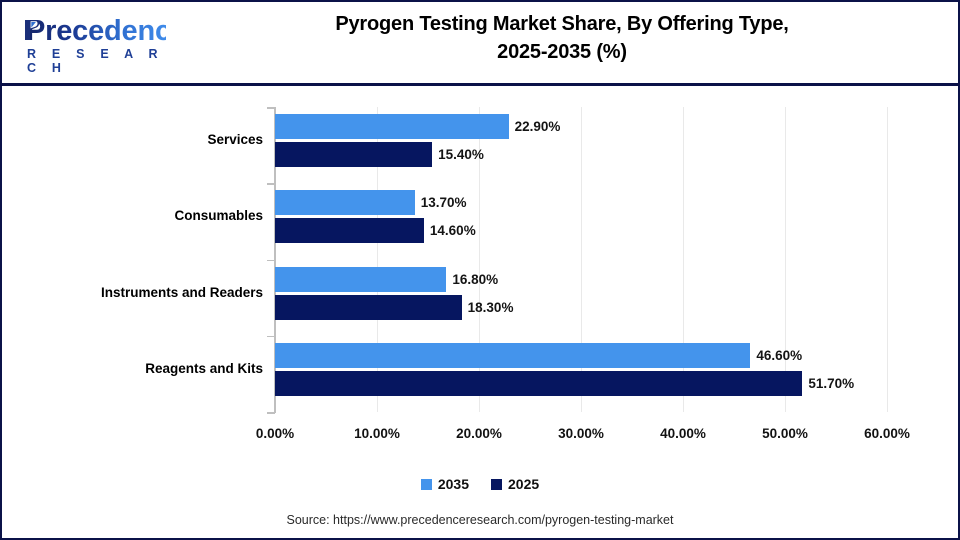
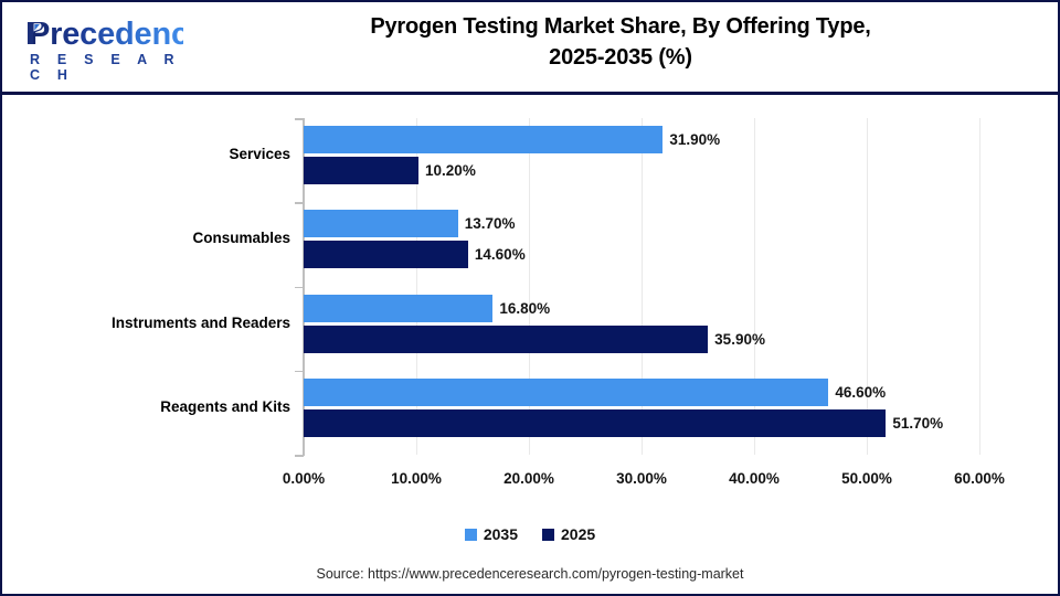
2035/Services: 22.90% -> 31.90%
2025/Services: 15.40% -> 10.20%
2025/Instruments and Readers: 18.30% -> 35.90%
